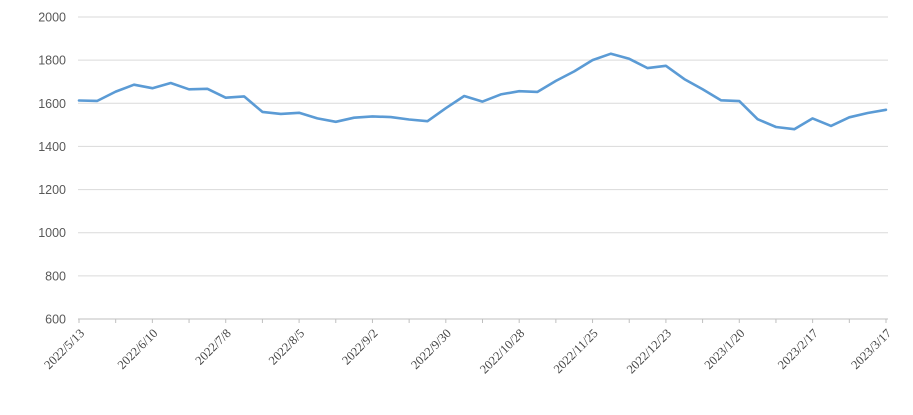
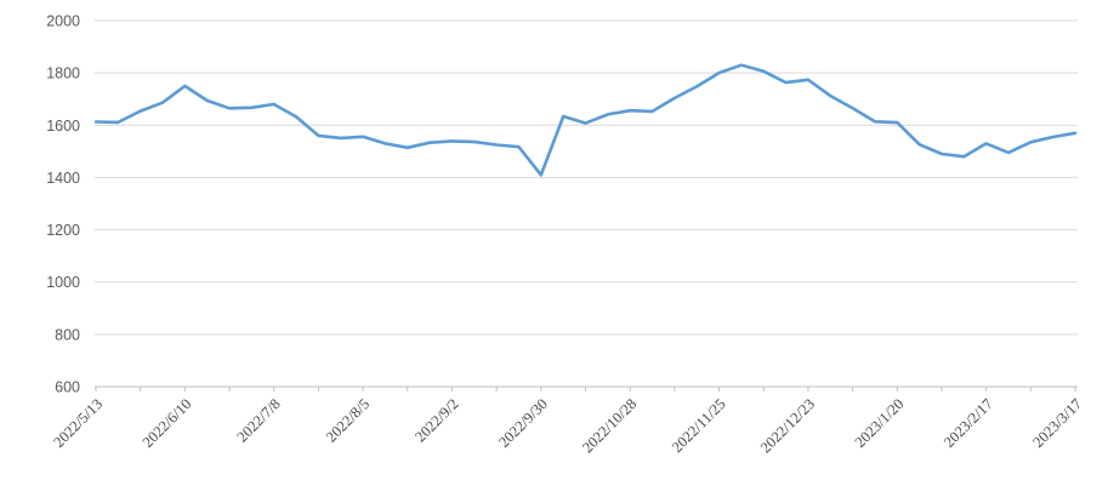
2022/6/10: 1670 -> 1750
2022/7/8: 1630 -> 1680
2022/9/30: 1580 -> 1410
